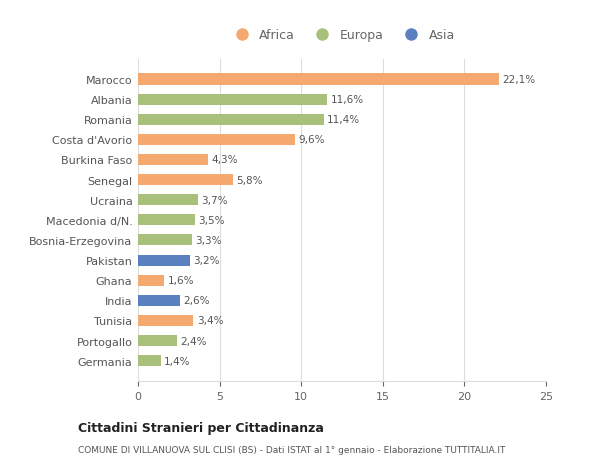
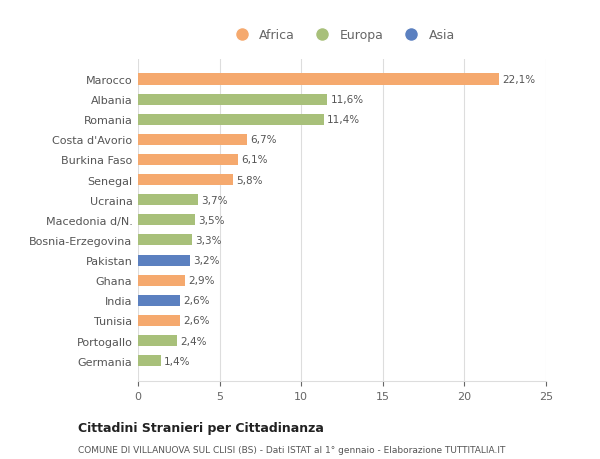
Costa d'Avorio: 9,6% -> 6,7%
Burkina Faso: 4,3% -> 6,1%
Ghana: 1,6% -> 2,9%
Tunisia: 3,4% -> 2,6%
